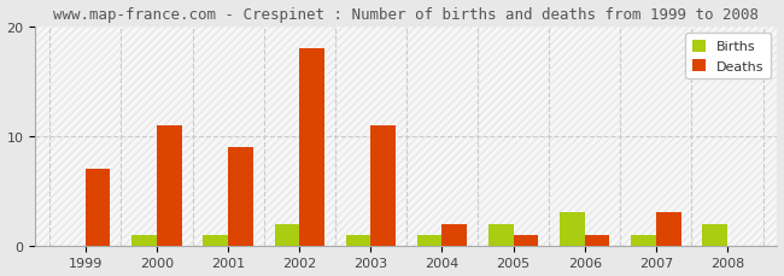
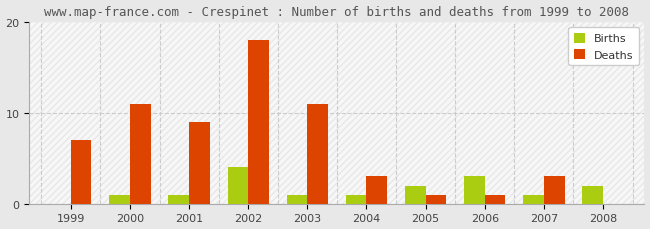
Births/2002: 2 -> 4
Deaths/2004: 2 -> 3
